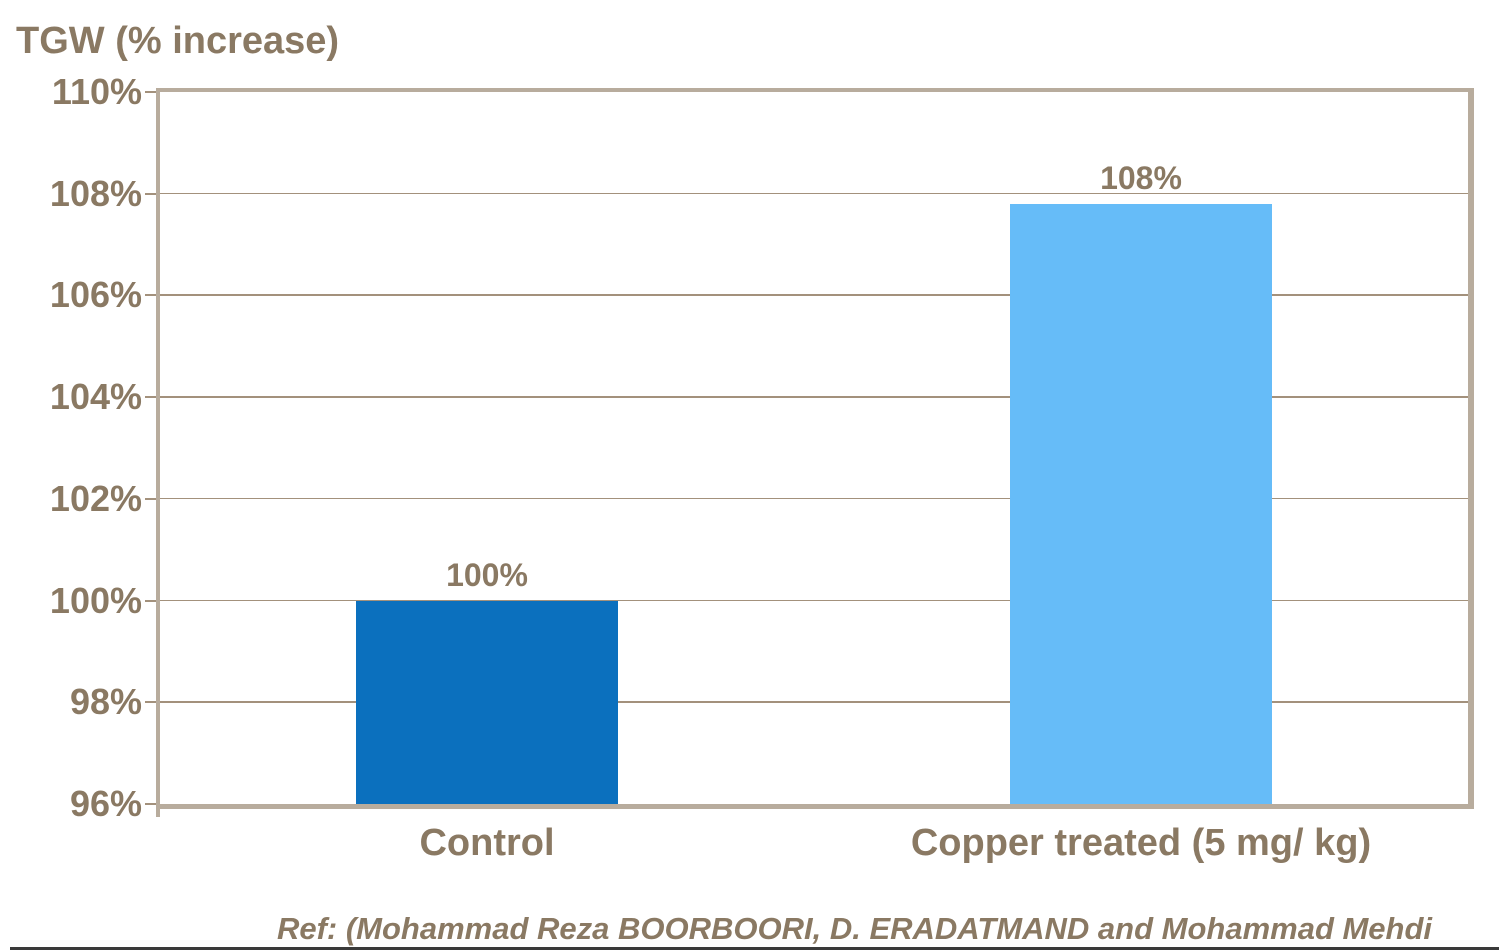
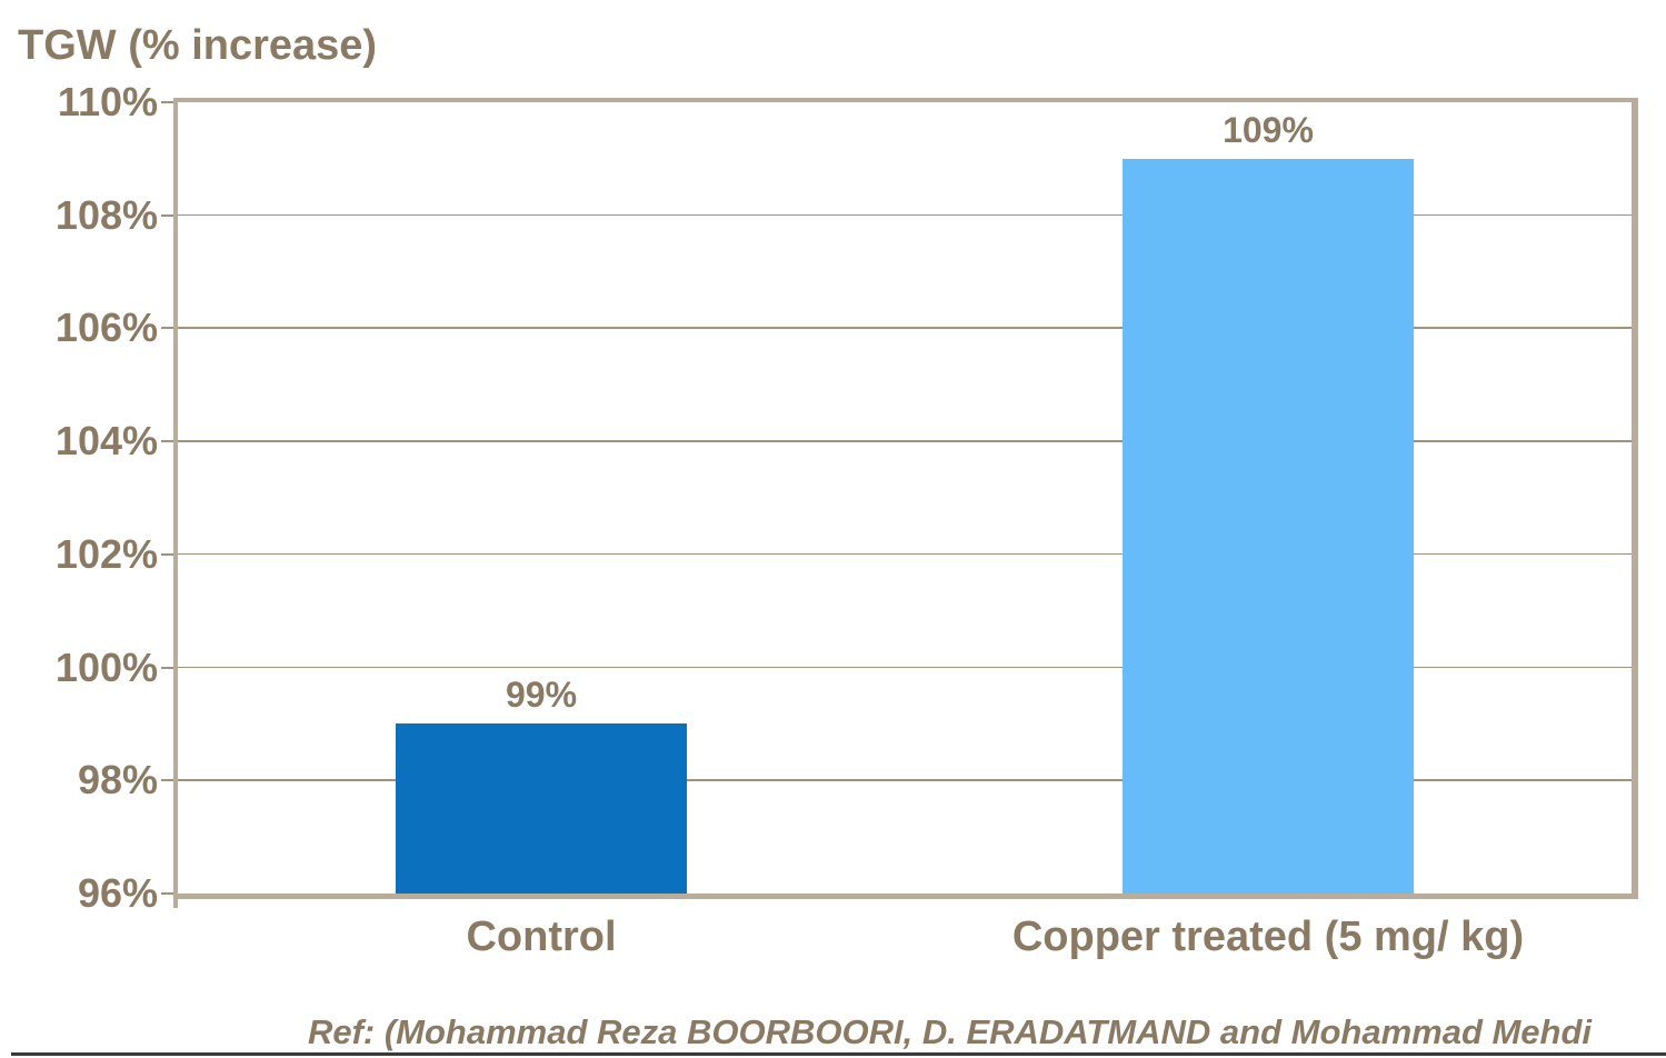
Control: 100% -> 99%
Copper treated (5 mg/ kg): 108% -> 109%
